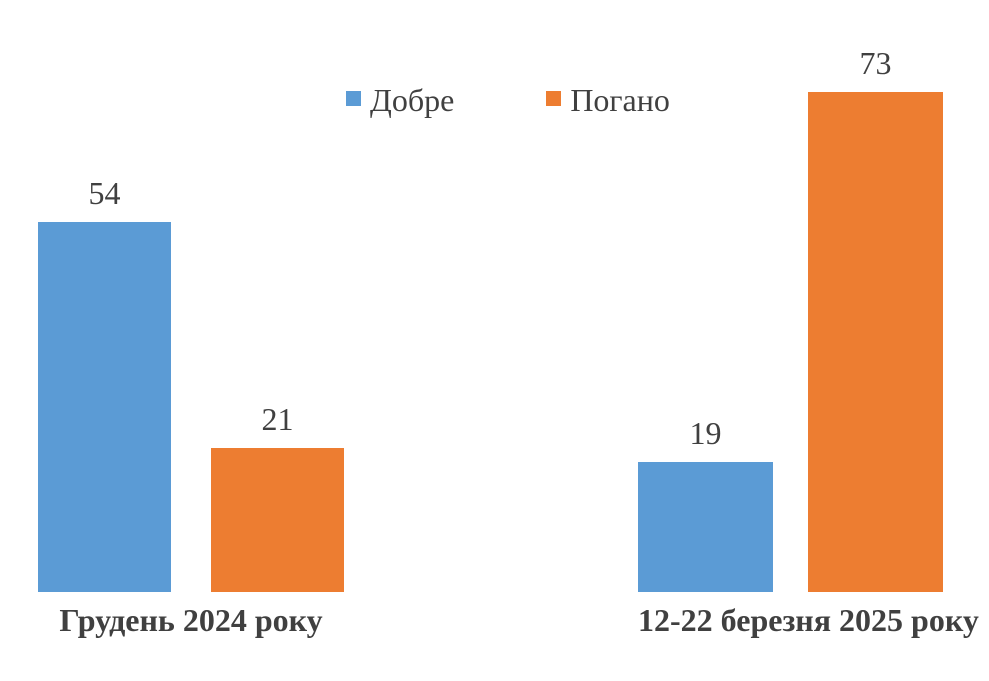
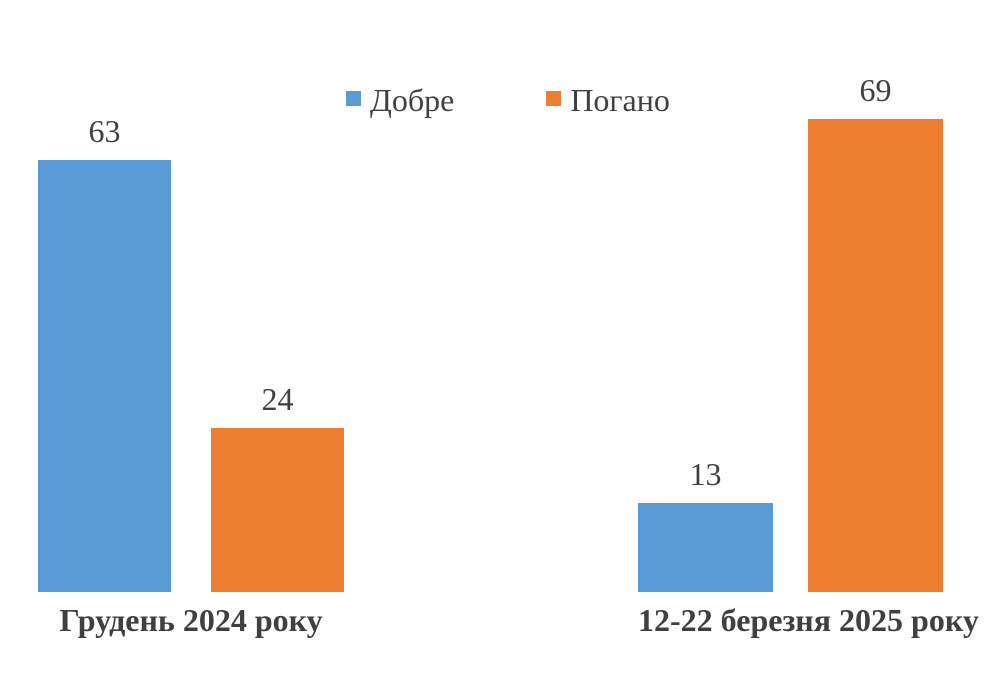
Добре/Грудень 2024 року: 54 -> 63
Погано/Грудень 2024 року: 21 -> 24
Добре/12-22 березня 2025 року: 19 -> 13
Погано/12-22 березня 2025 року: 73 -> 69
